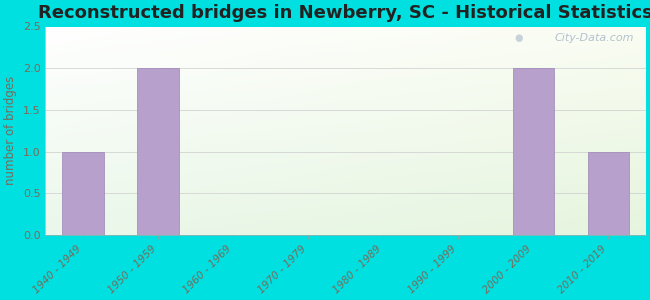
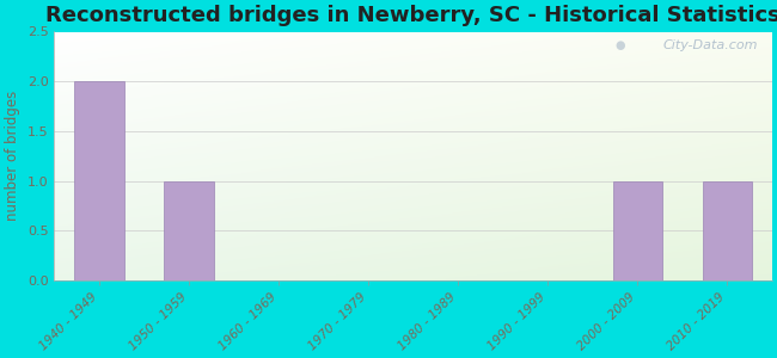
1940 - 1949: 1 -> 2
1950 - 1959: 2 -> 1
2000 - 2009: 2 -> 1
